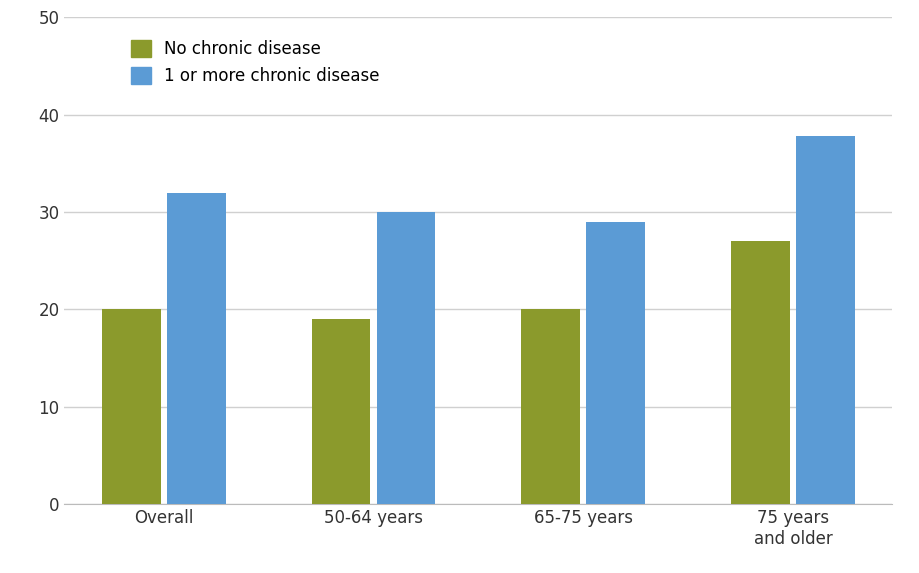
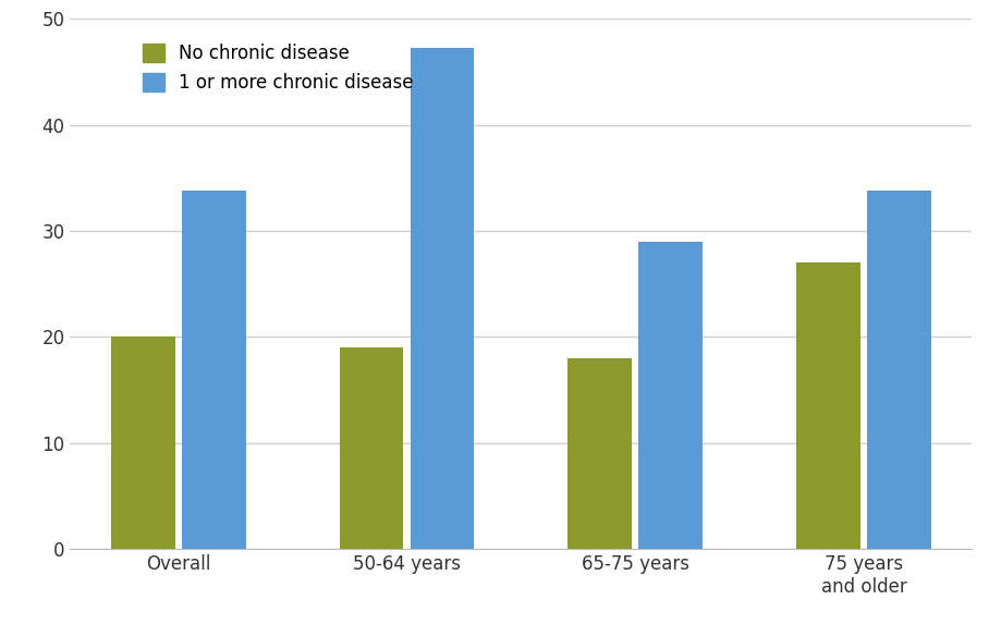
1 or more chronic disease/Overall: 32.0 -> 33.8
1 or more chronic disease/50-64 years: 30.0 -> 47.2
No chronic disease/65-75 years: 20 -> 18
1 or more chronic disease/75 years and older: 37.8 -> 33.8
